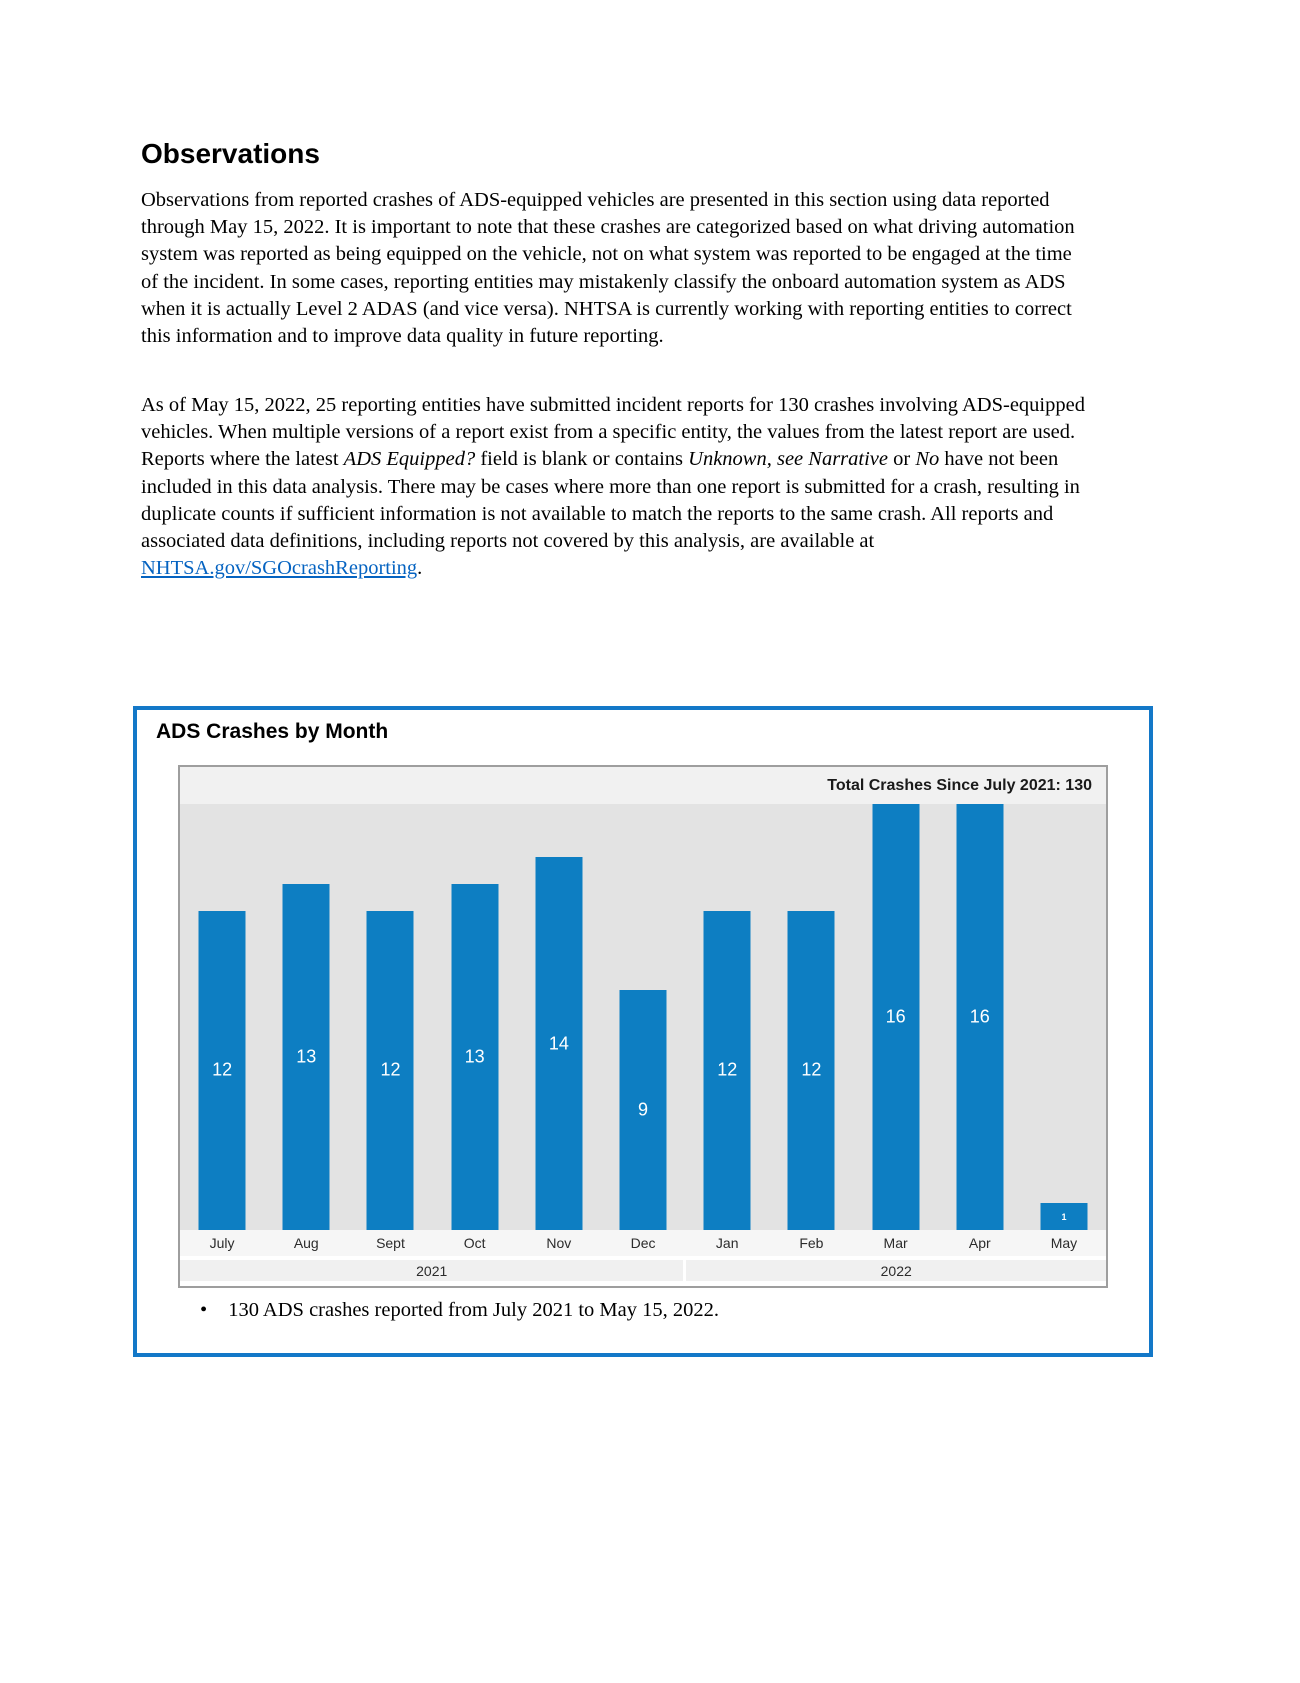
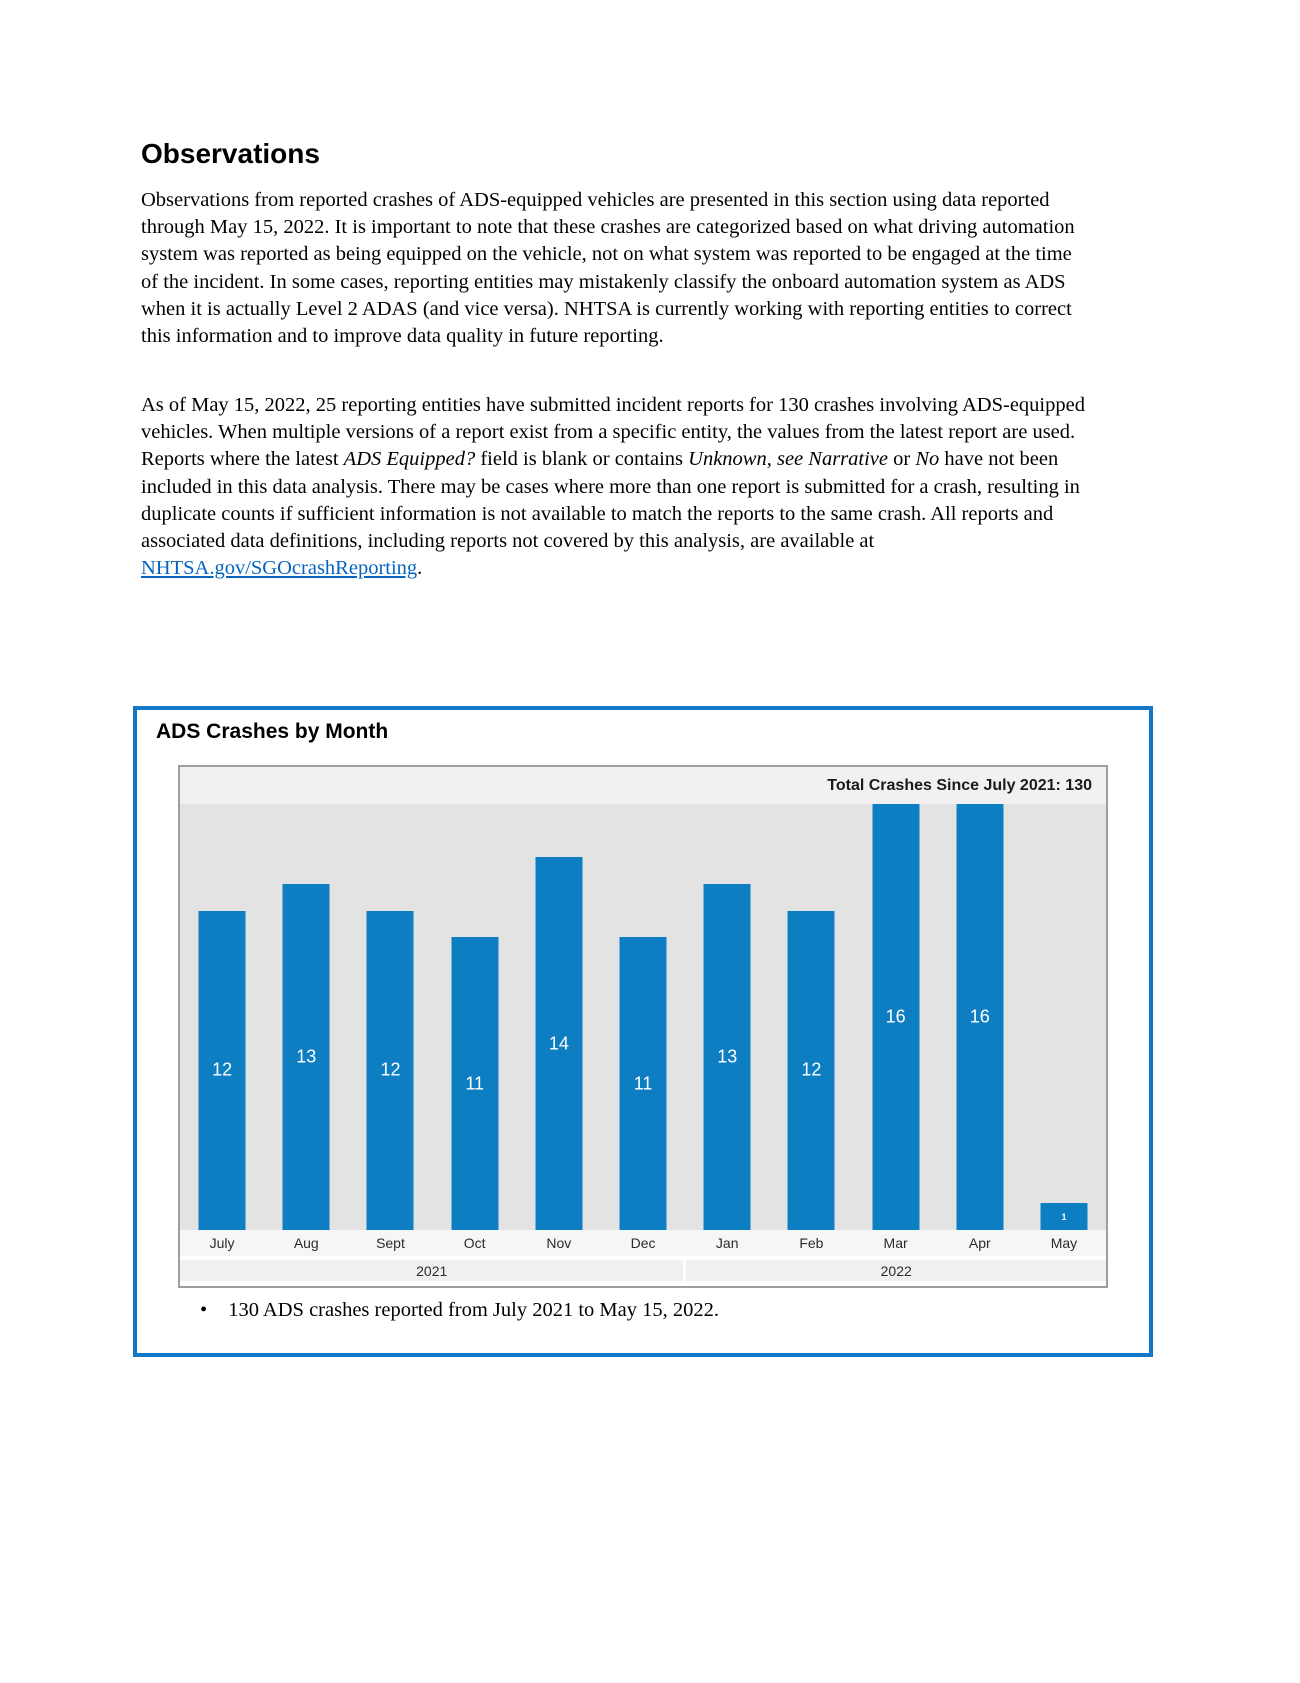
Oct: 13 -> 11
Dec: 9 -> 11
Jan: 12 -> 13
